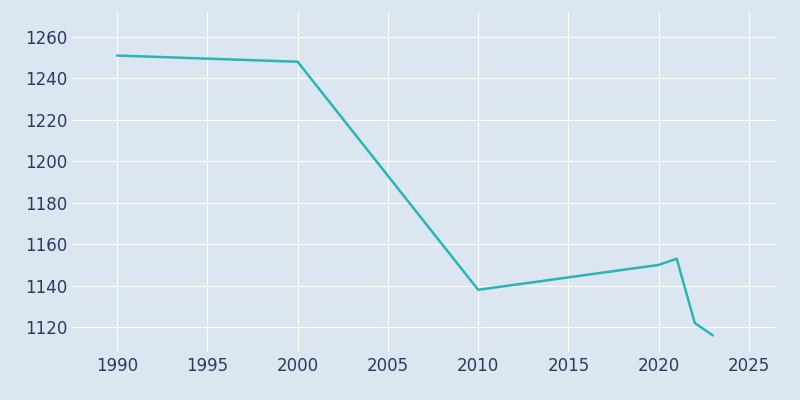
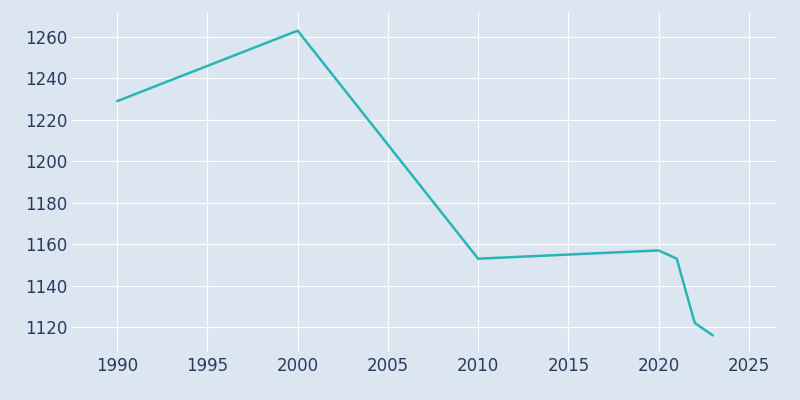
1990: 1251 -> 1229
2000: 1248 -> 1263
2010: 1138 -> 1153
2020: 1150 -> 1157
